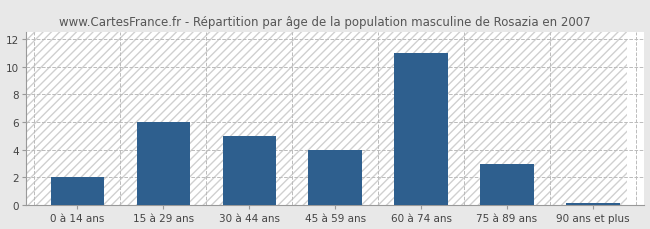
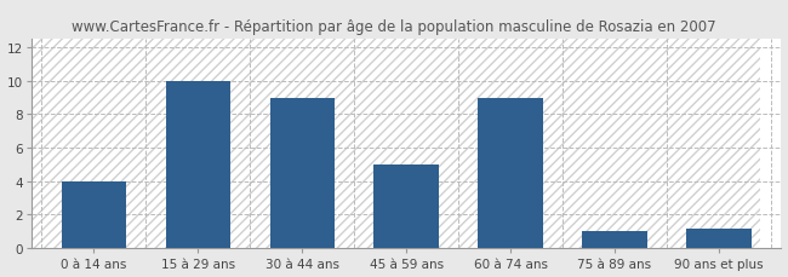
0 à 14 ans: 2.0 -> 4.0
15 à 29 ans: 6.0 -> 10.0
30 à 44 ans: 5.0 -> 9.0
45 à 59 ans: 4.0 -> 5.0
60 à 74 ans: 11.0 -> 9.0
75 à 89 ans: 3.0 -> 1.0
90 ans et plus: 0.1 -> 1.2
